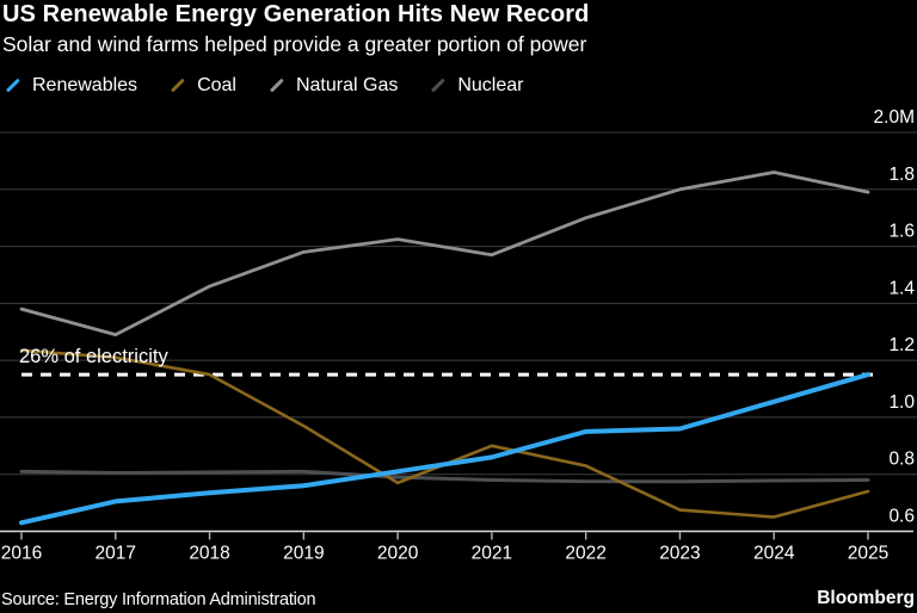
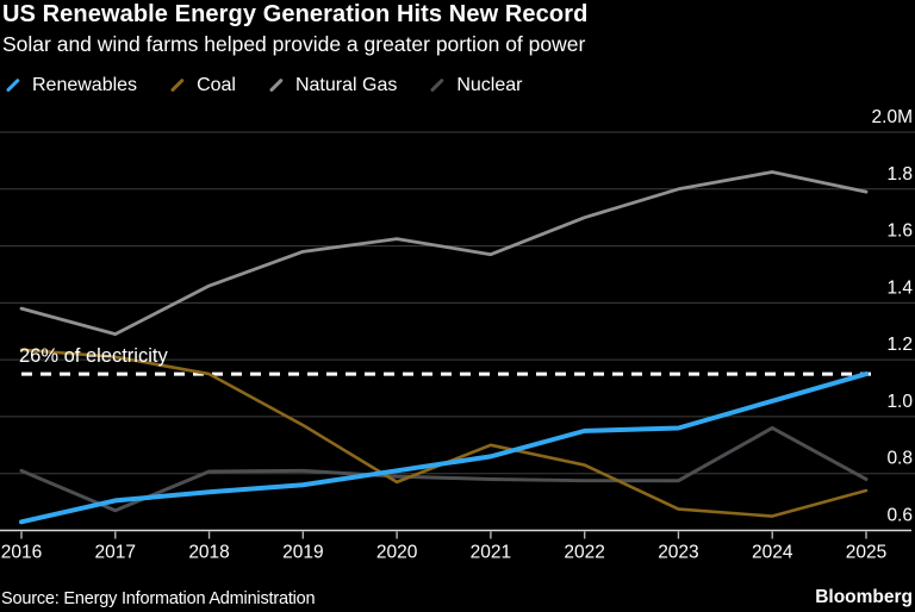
Nuclear/2017: 0.81M -> 0.67M
Nuclear/2024: 0.78M -> 0.96M
